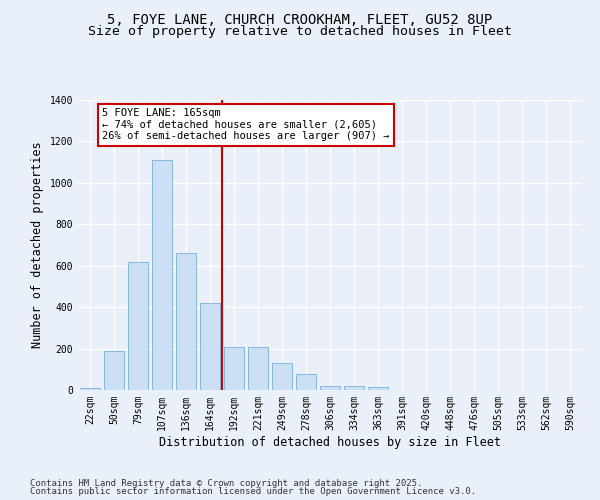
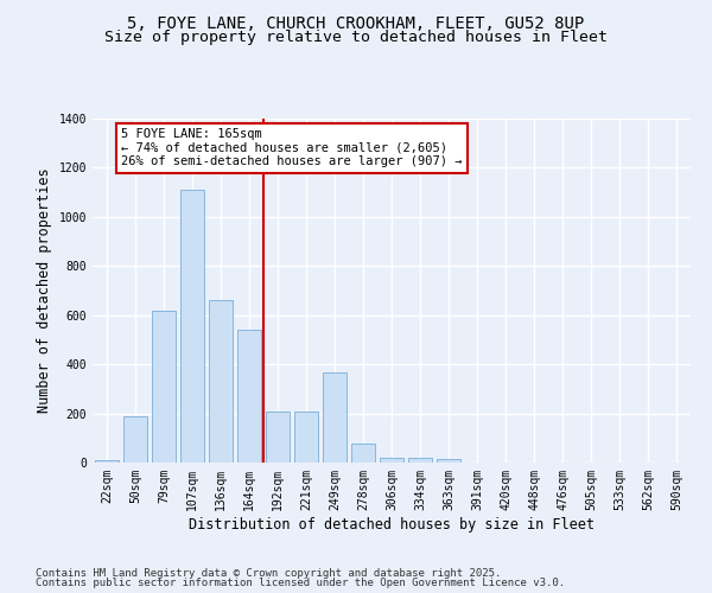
164sqm: 420 -> 540
249sqm: 130 -> 365
